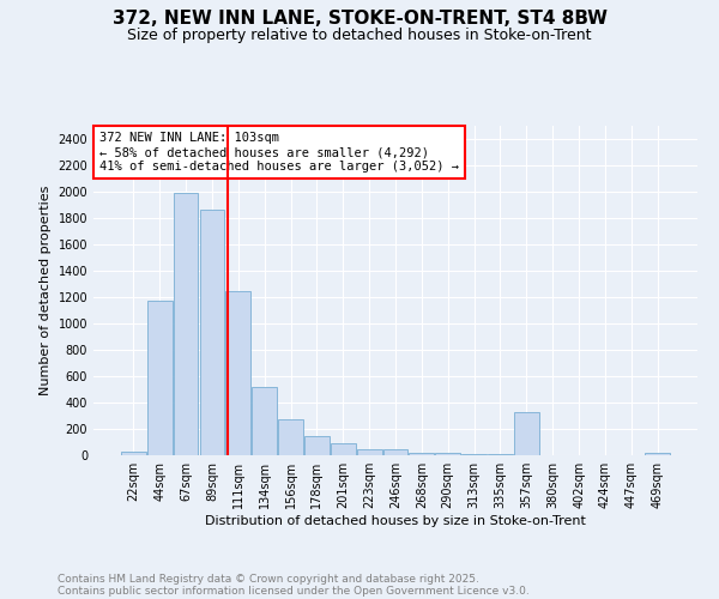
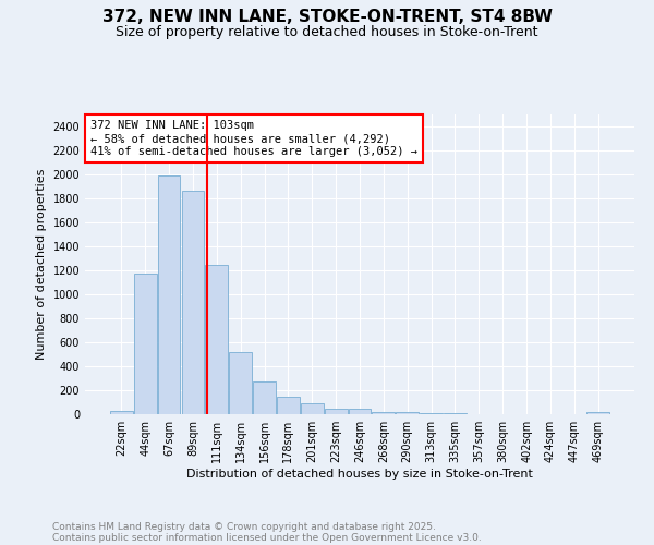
357sqm: 330 -> 0
